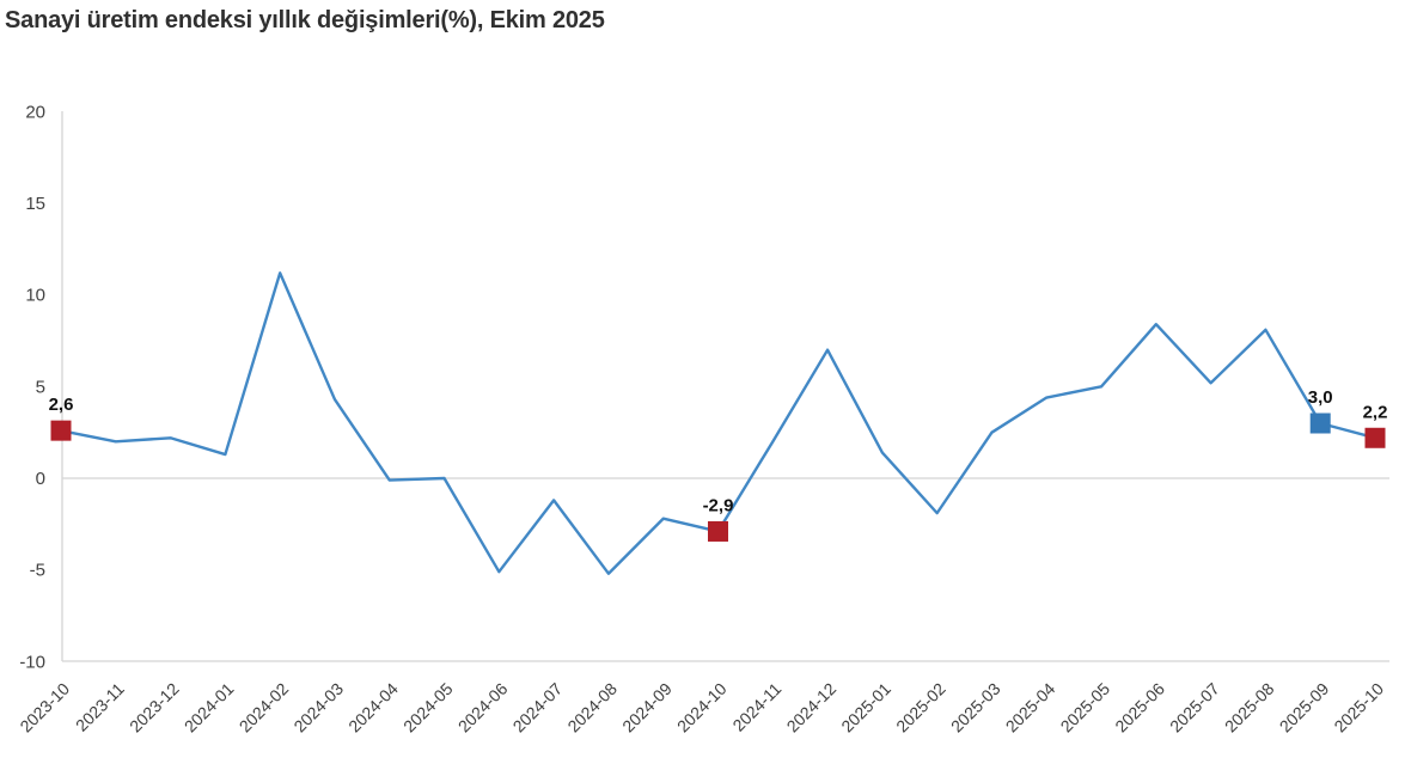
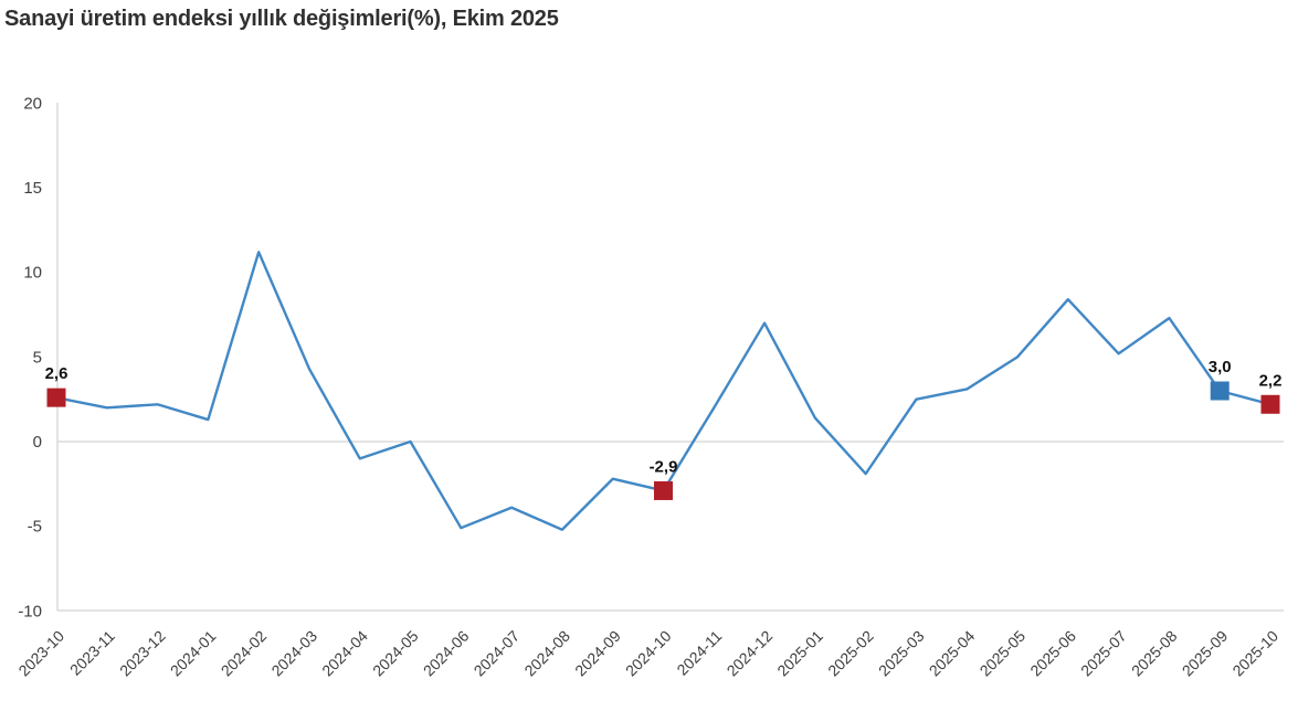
2024-04: -0.1 -> -1.0
2024-07: -1.2 -> -3.9
2025-04: 4.4 -> 3.1
2025-08: 8.1 -> 7.3
